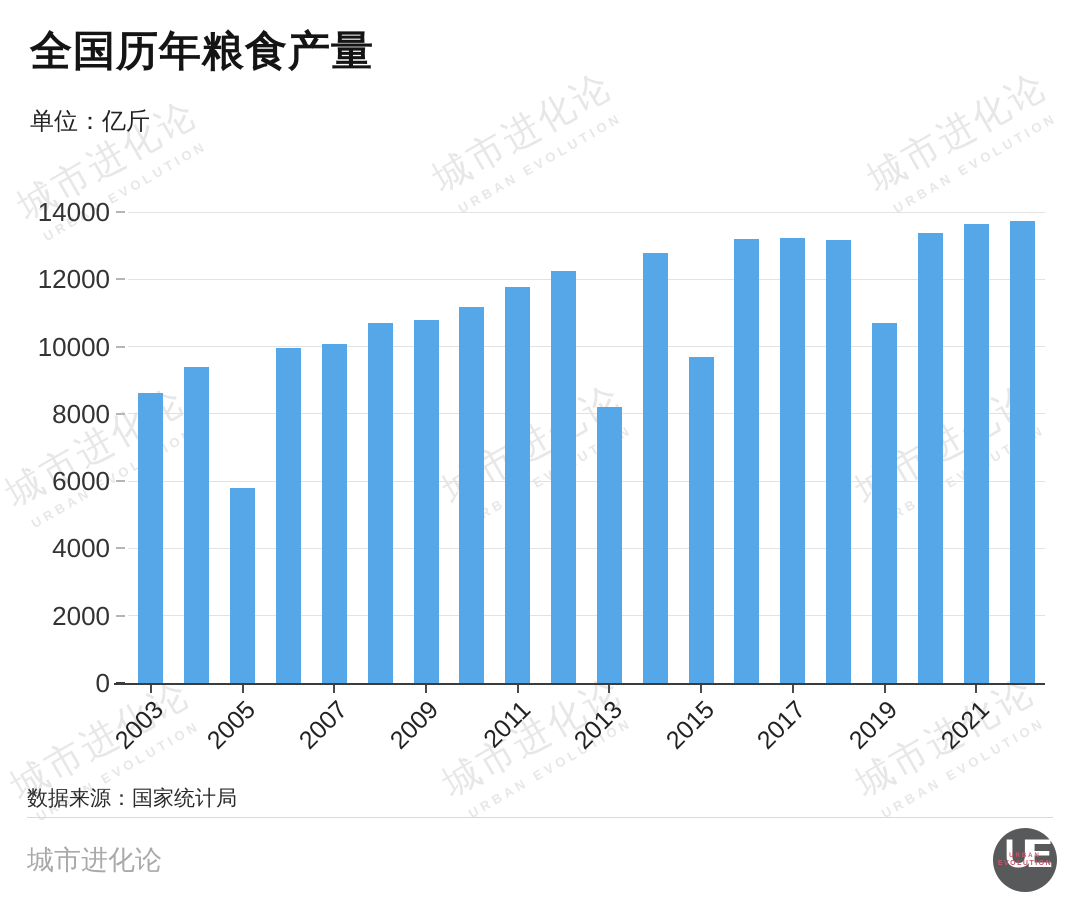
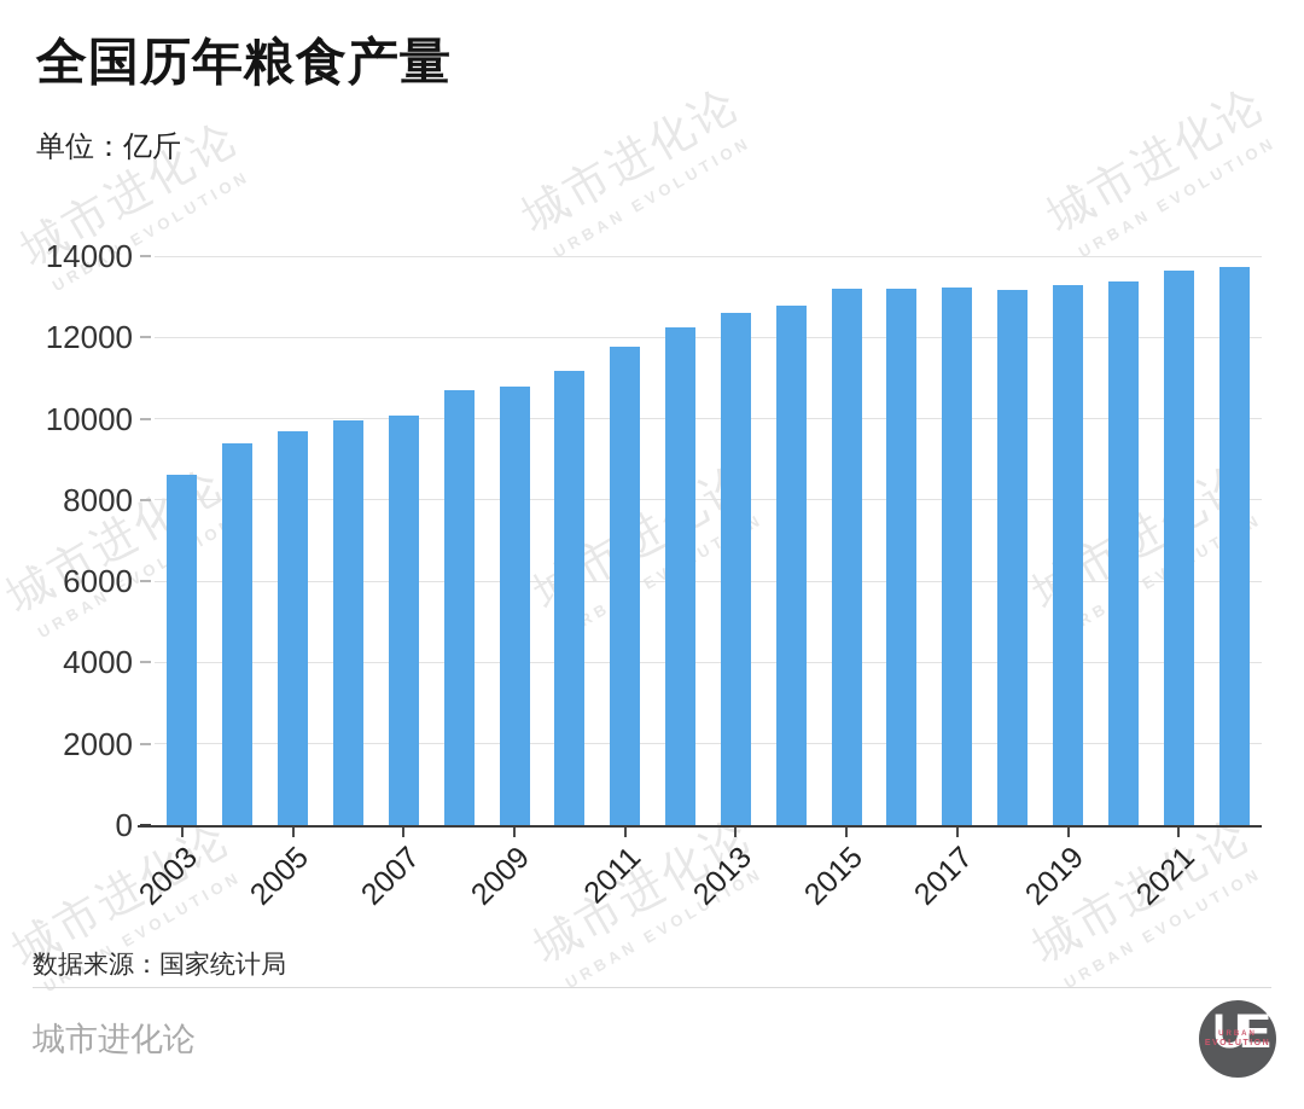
2005: 5800 -> 9700
2013: 8200 -> 12600
2015: 9700 -> 13200
2019: 10700 -> 13300
